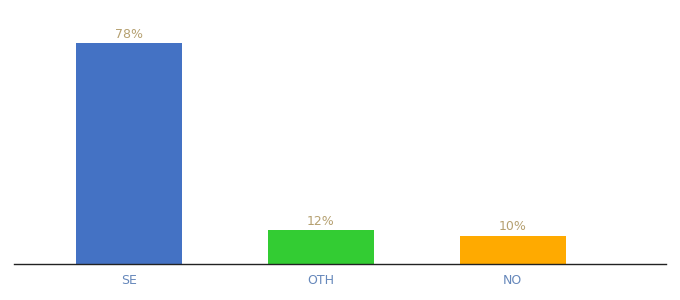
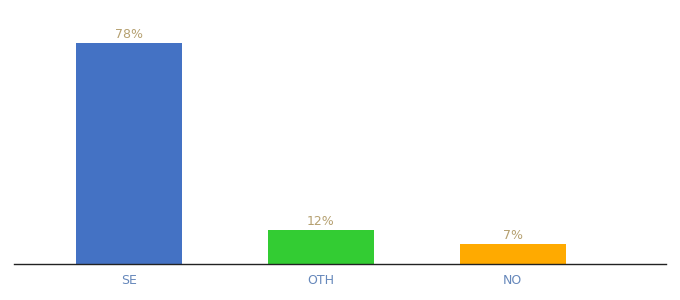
NO: 10% -> 7%
